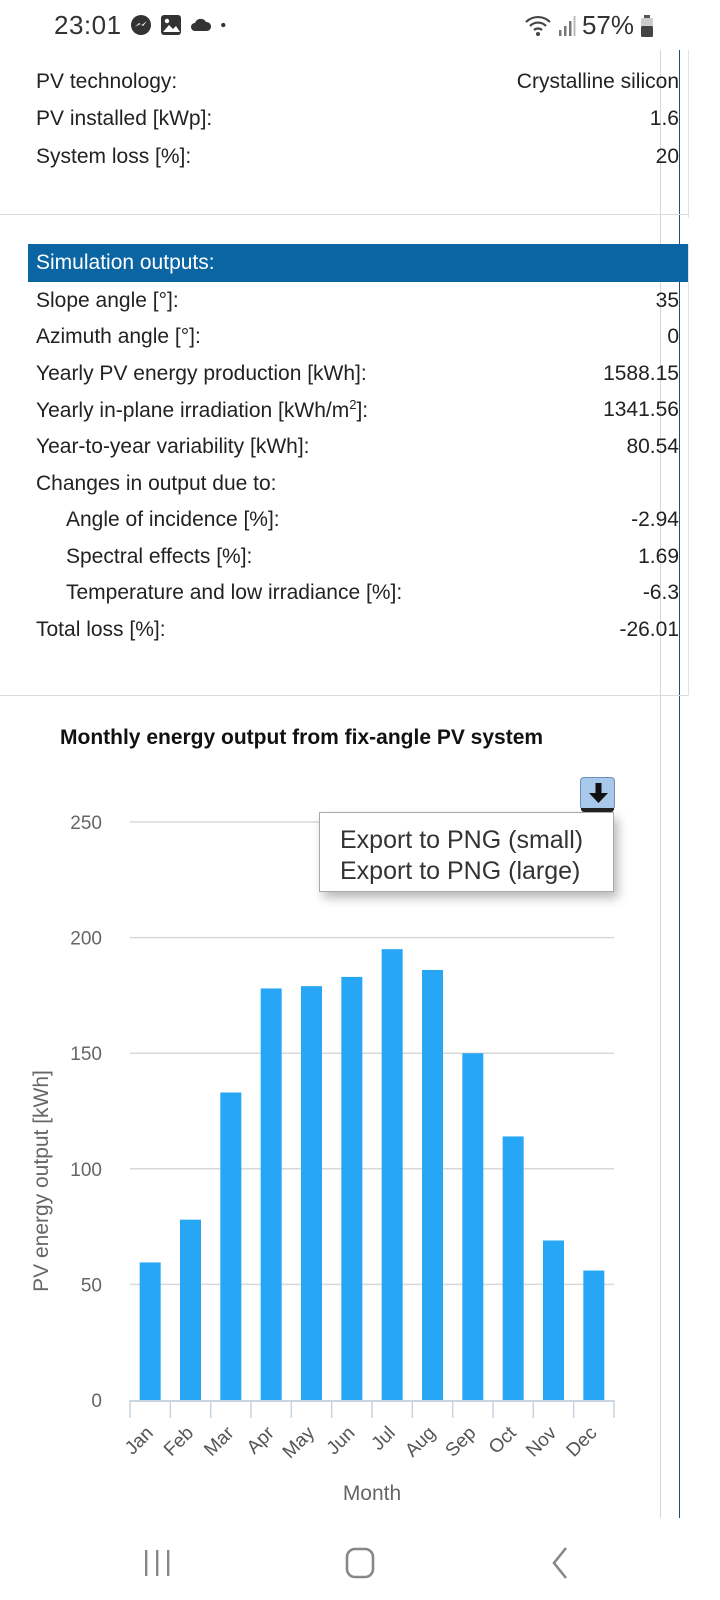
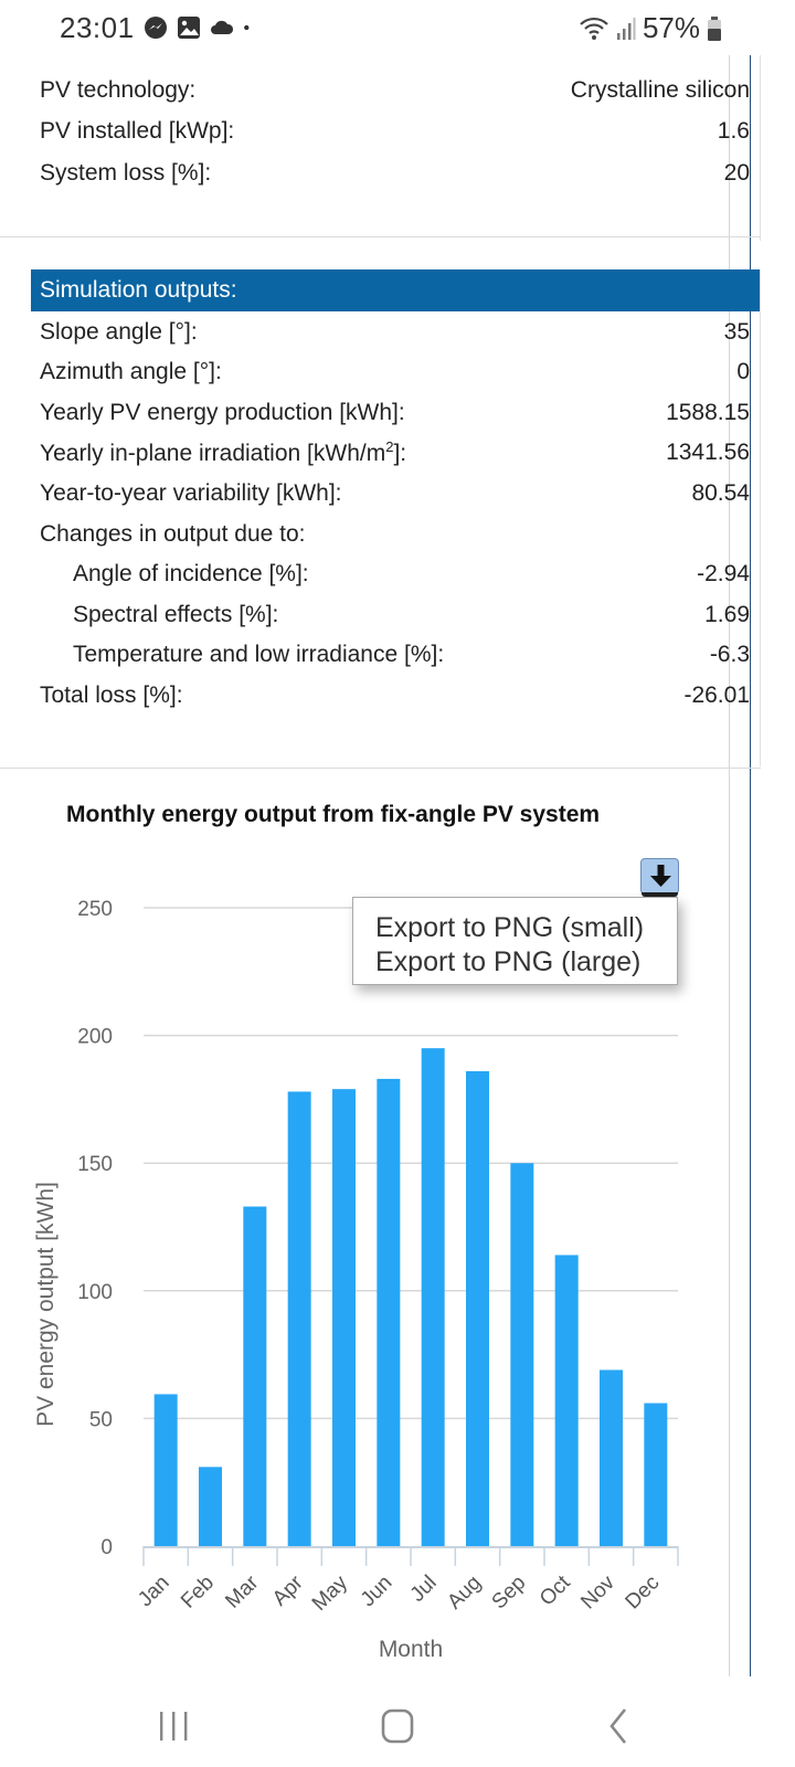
Feb: 78 -> 31
